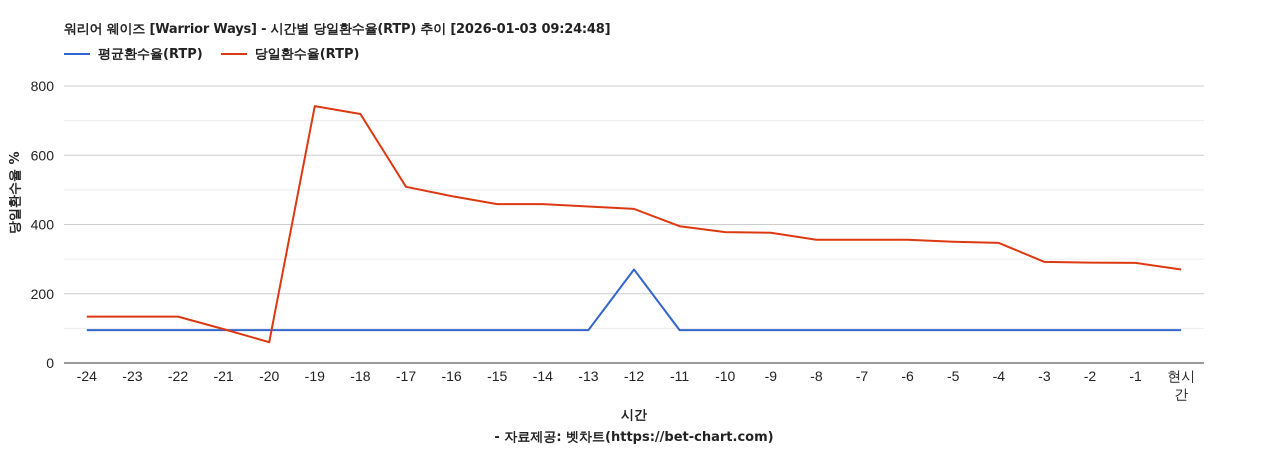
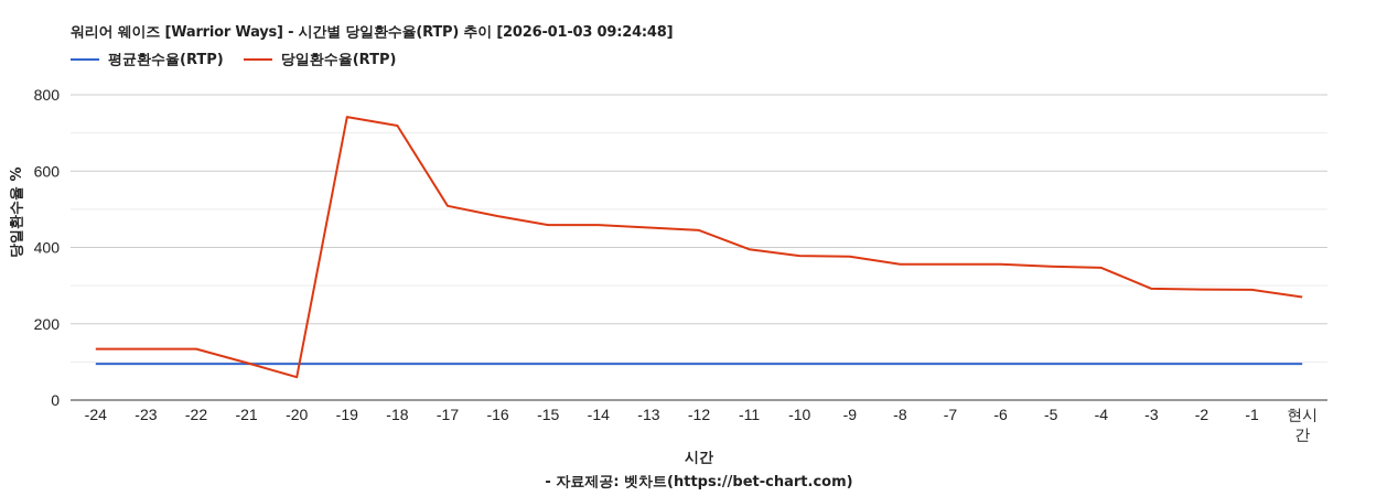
평균환수율(RTP)/-12: 270 -> 100
